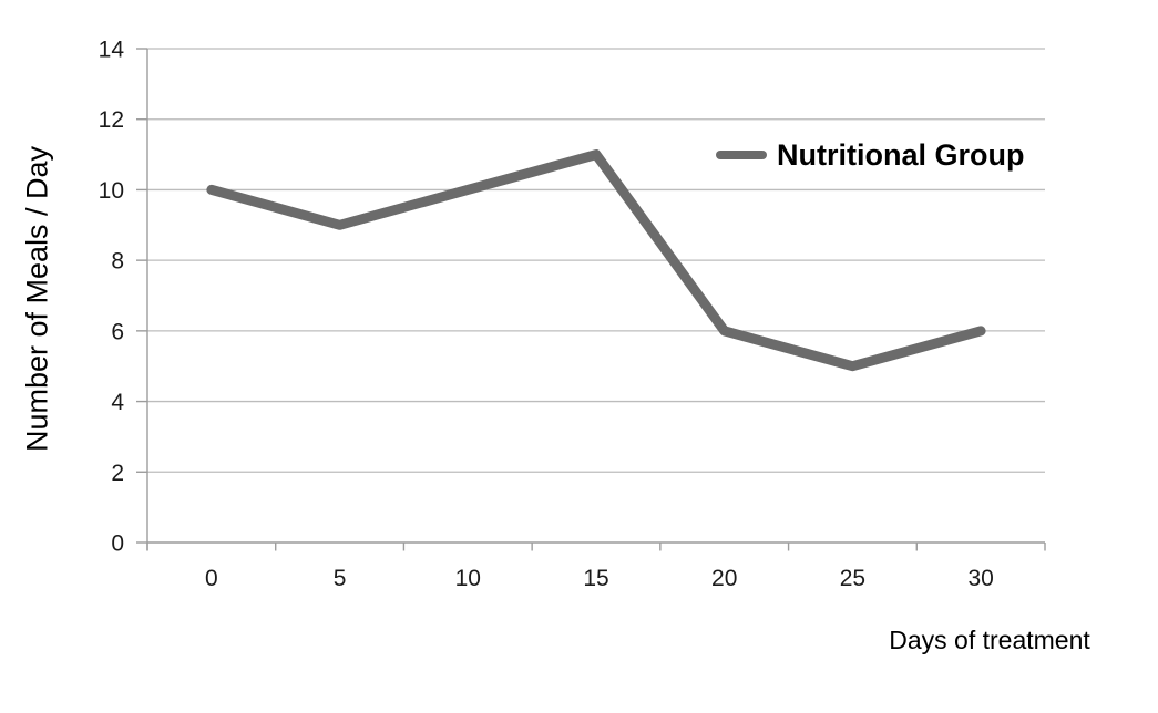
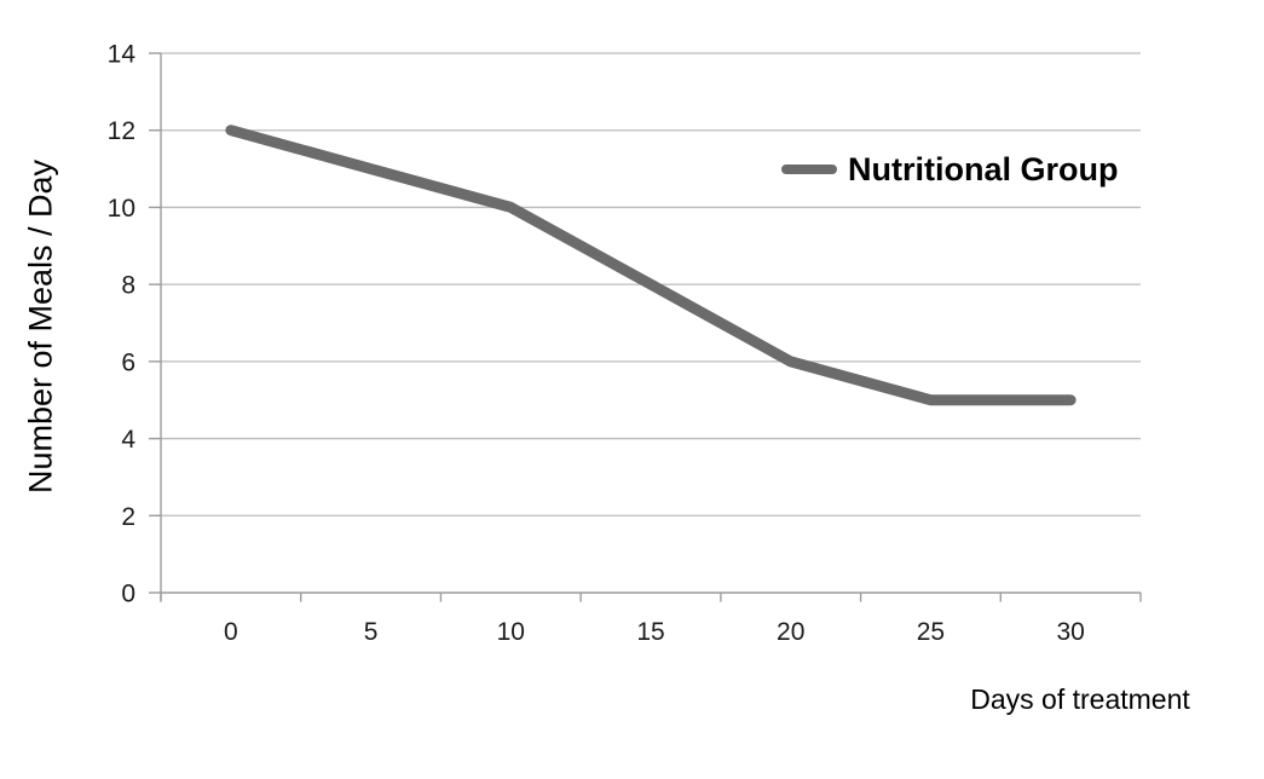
0: 10 -> 12
5: 9 -> 11
15: 11 -> 8
30: 6 -> 5
